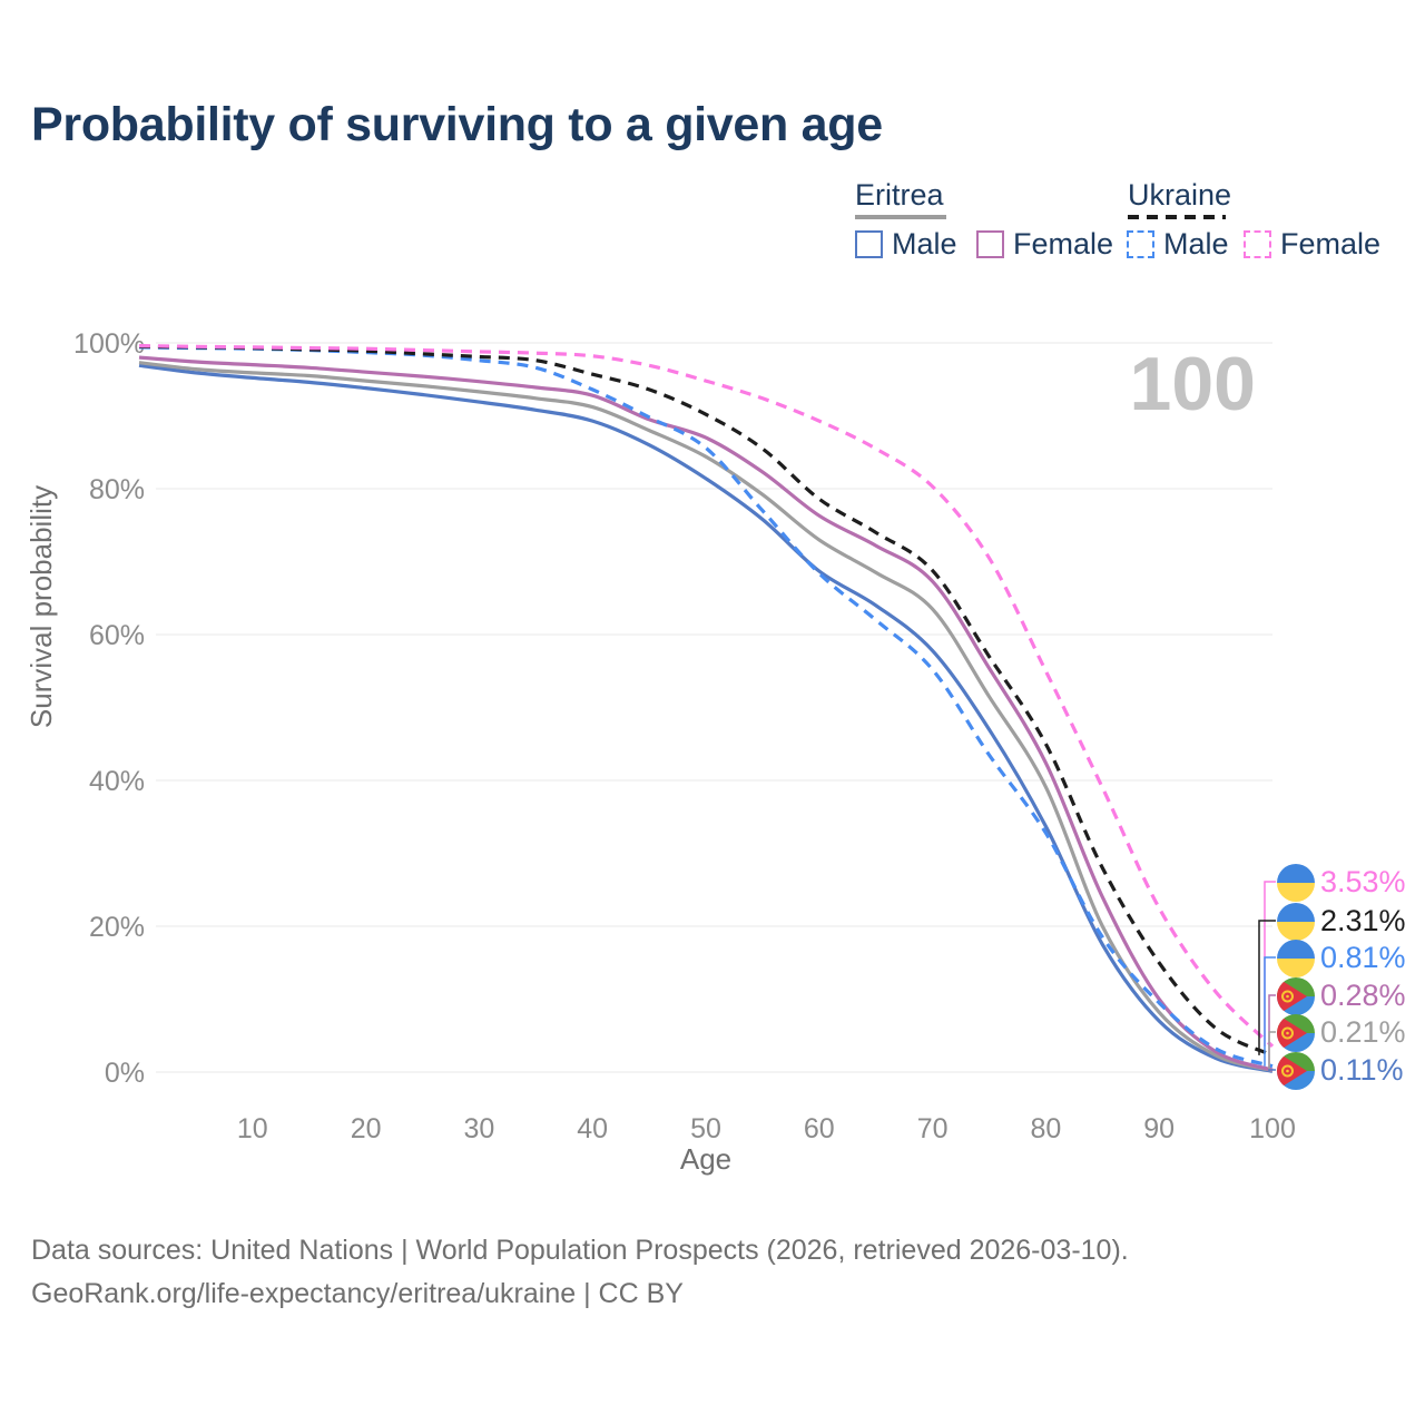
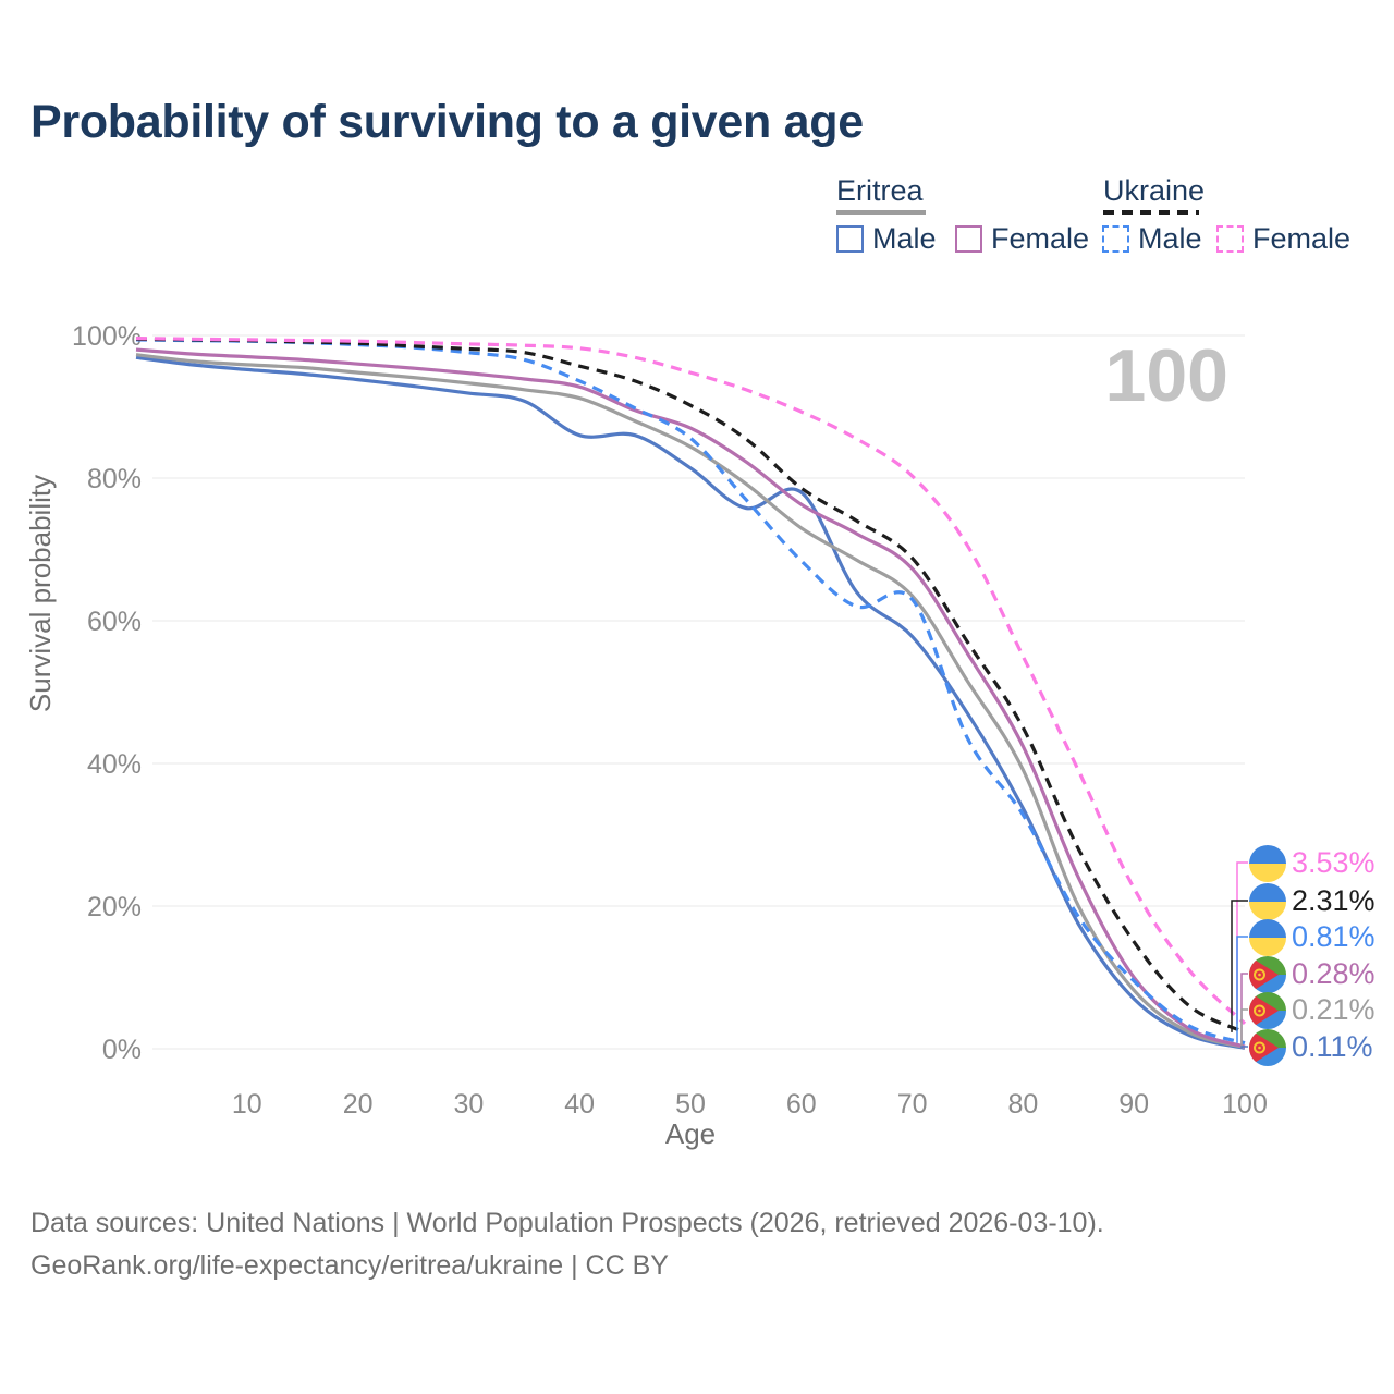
Eritrea Male/40: 89% -> 86%
Eritrea Male/60: 69% -> 78%
Ukraine Male/70: 55% -> 63%
